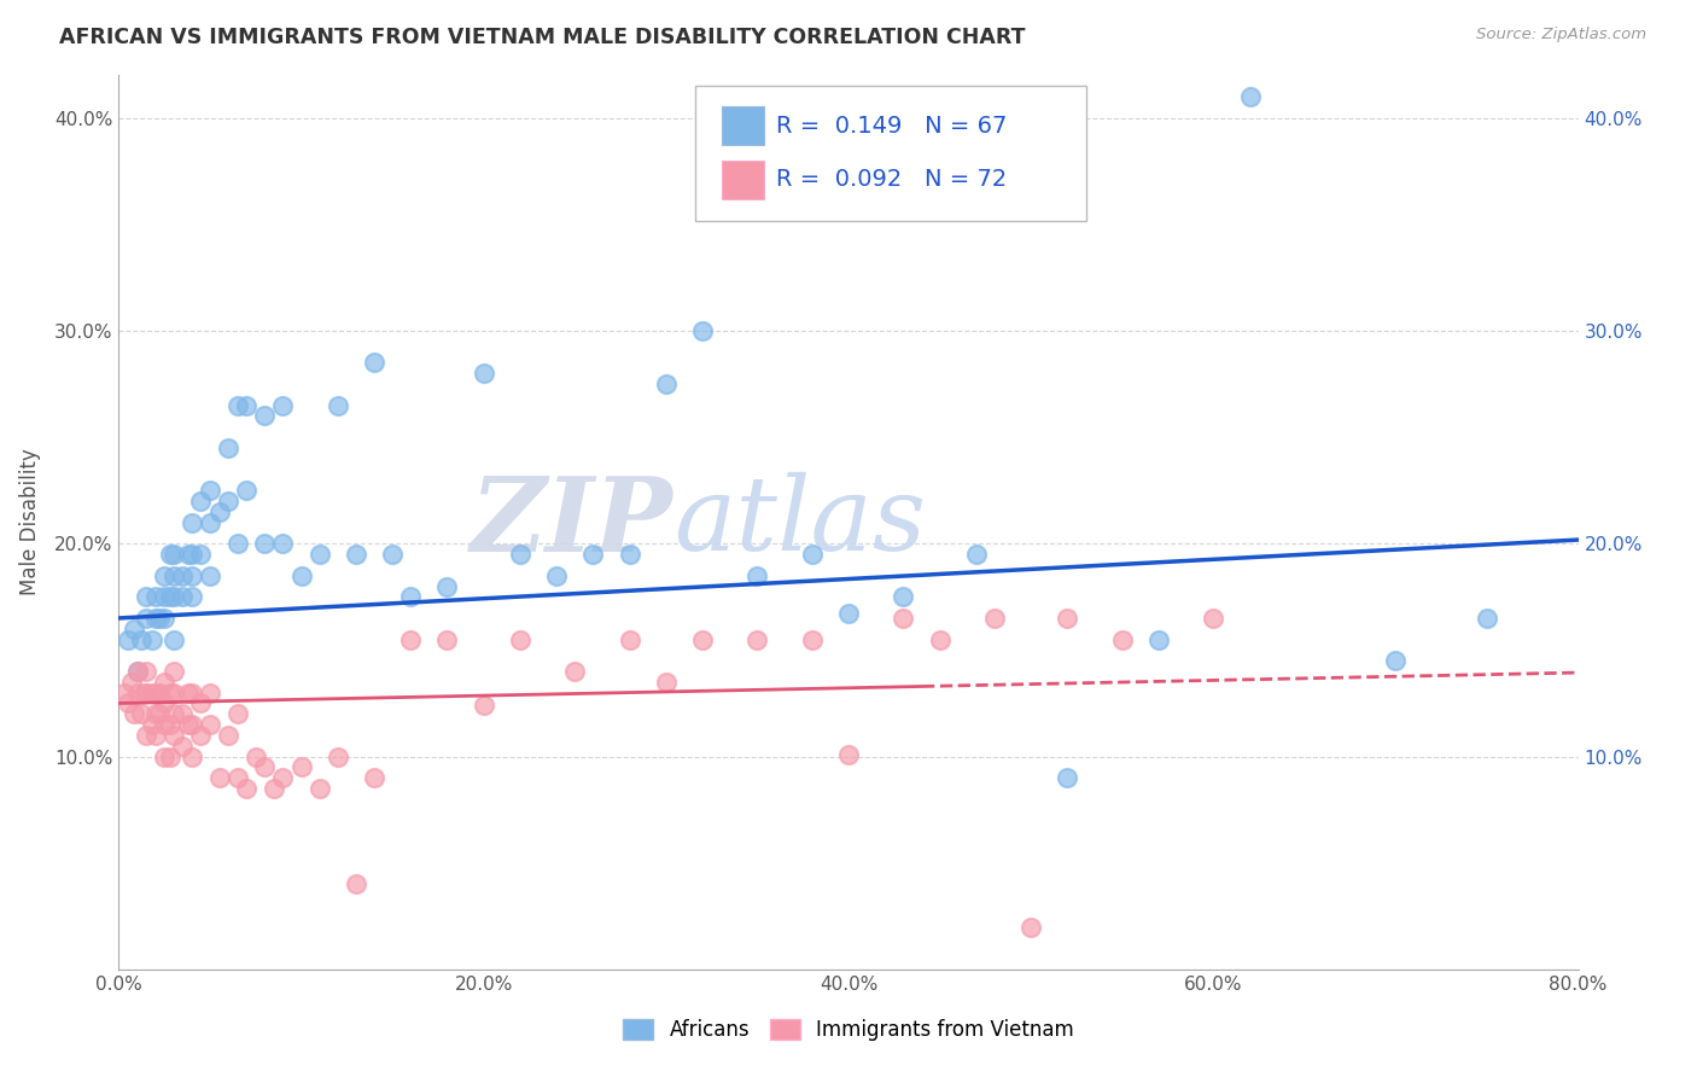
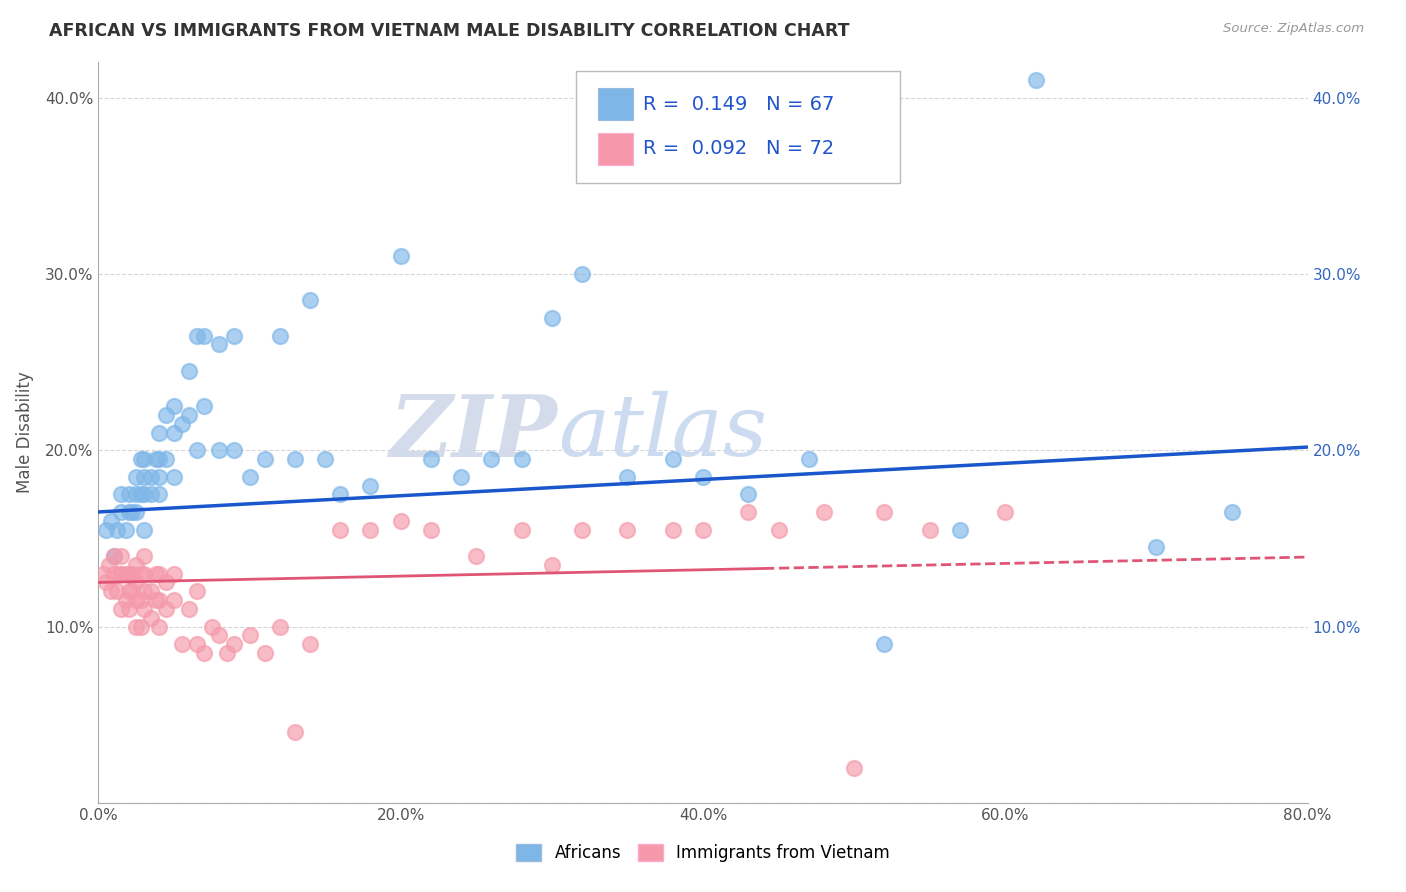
Africans/20.0%: 28.0% -> 31.0%
Immigrants from Vietnam/20.0%: 12.4% -> 16.0%
Africans/40.0%: 16.7% -> 18.5%
Immigrants from Vietnam/40.0%: 10.1% -> 15.5%
